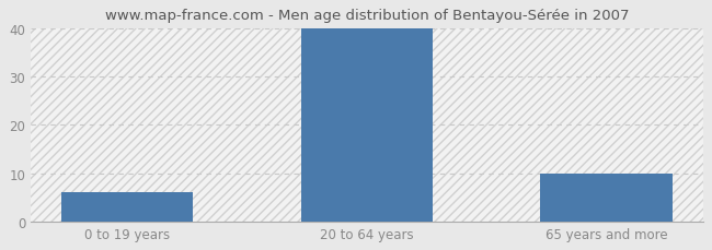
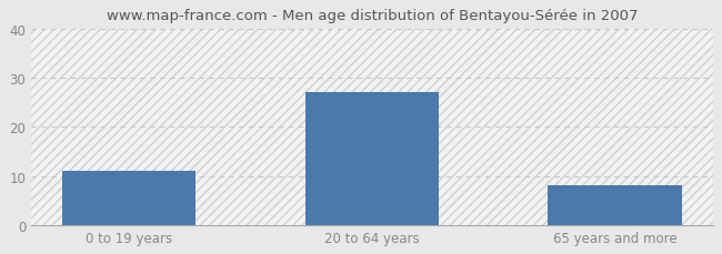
0 to 19 years: 6 -> 11
20 to 64 years: 40 -> 27
65 years and more: 10 -> 8
